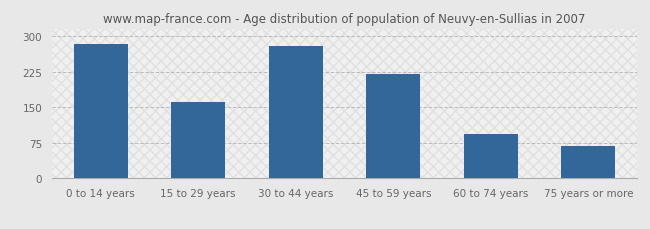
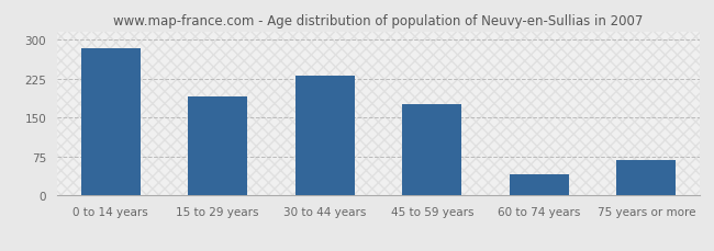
15 to 29 years: 160 -> 190
30 to 44 years: 280 -> 230
45 to 59 years: 220 -> 175
60 to 74 years: 93 -> 40
